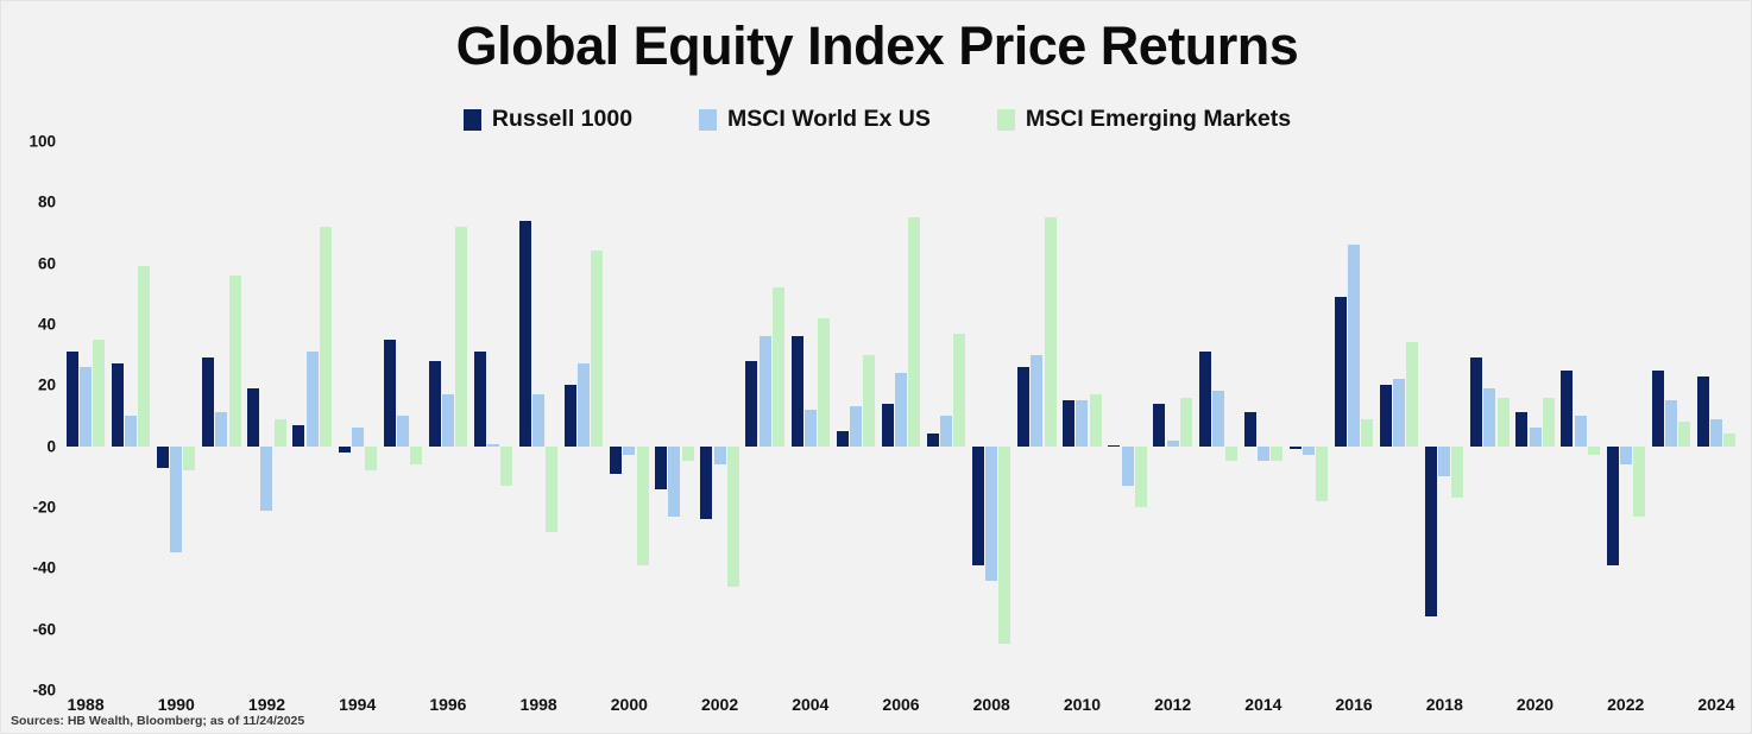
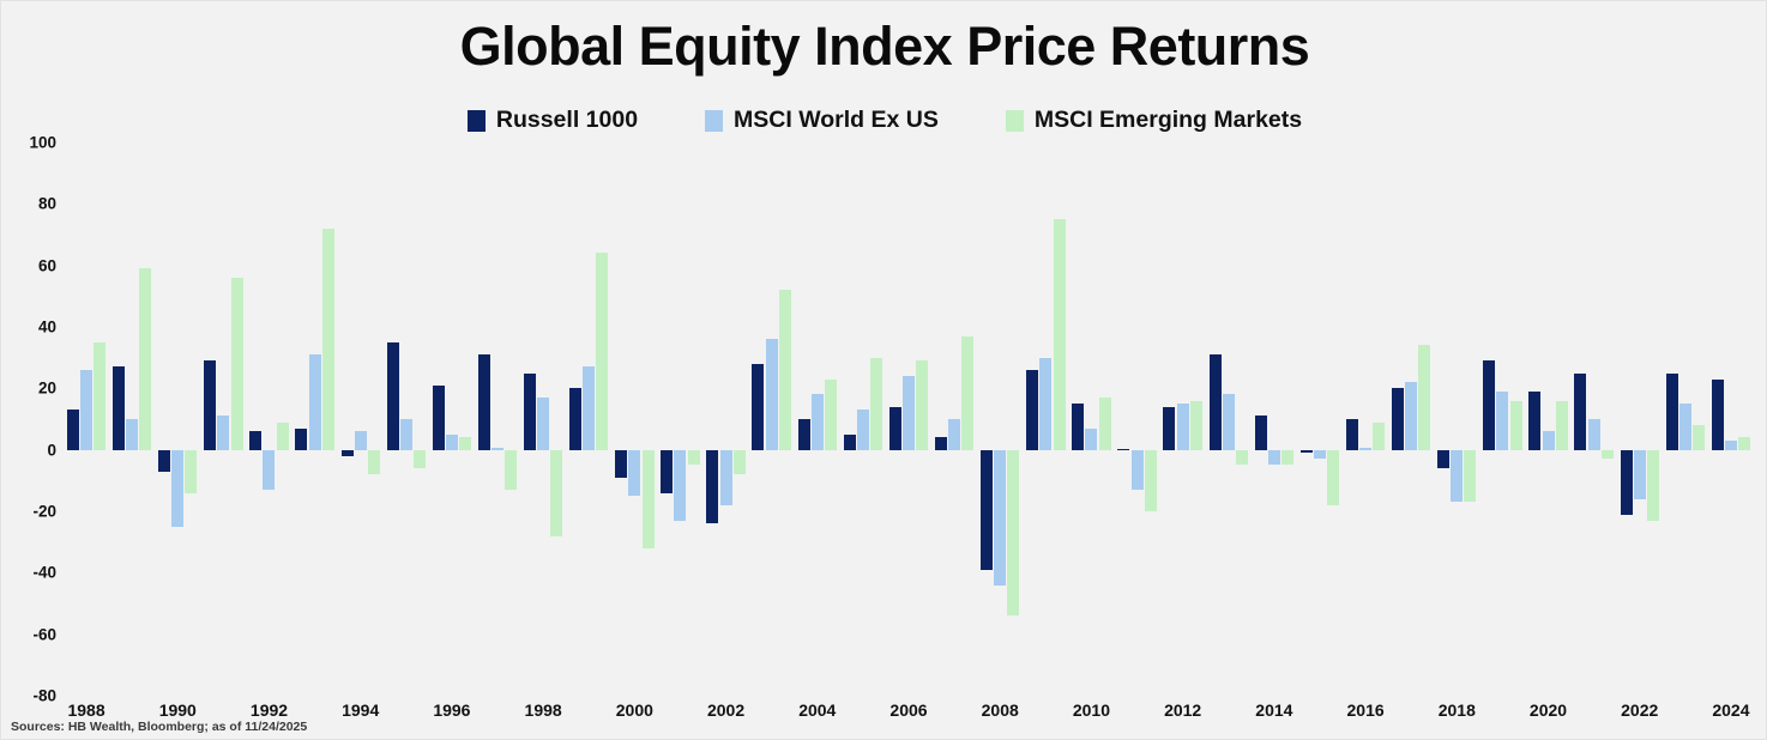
Russell 1000/1988: 31 -> 13
MSCI World Ex US/1990: -35 -> -25
MSCI Emerging Markets/1990: -8 -> -14
Russell 1000/1992: 19 -> 6
MSCI World Ex US/1992: -21 -> -13
Russell 1000/1996: 28 -> 21
MSCI World Ex US/1996: 17 -> 5
MSCI Emerging Markets/1996: 72 -> 4
Russell 1000/1998: 74 -> 25
MSCI World Ex US/2000: -3 -> -15
MSCI Emerging Markets/2000: -39 -> -32
MSCI World Ex US/2002: -6 -> -18
MSCI Emerging Markets/2002: -46 -> -8
Russell 1000/2004: 36 -> 10
MSCI World Ex US/2004: 12 -> 18
MSCI Emerging Markets/2004: 42 -> 23
MSCI Emerging Markets/2006: 75 -> 29
MSCI Emerging Markets/2008: -65 -> -54
MSCI World Ex US/2010: 15 -> 7
MSCI World Ex US/2012: 2 -> 15
Russell 1000/2016: 49 -> 10
MSCI World Ex US/2016: 66 -> 1
Russell 1000/2018: -56 -> -6
MSCI World Ex US/2018: -10 -> -17
Russell 1000/2020: 11 -> 19
Russell 1000/2022: -39 -> -21
MSCI World Ex US/2022: -6 -> -16
MSCI World Ex US/2024: 9 -> 3
